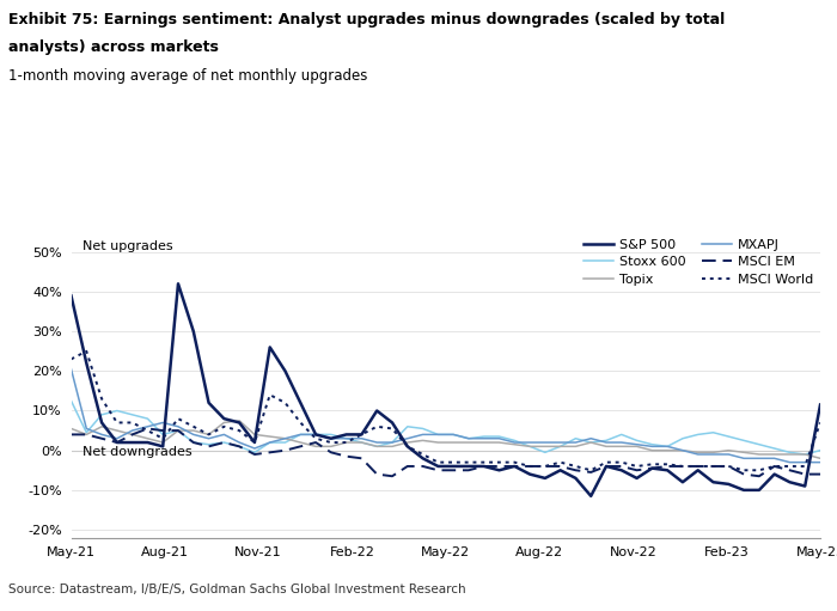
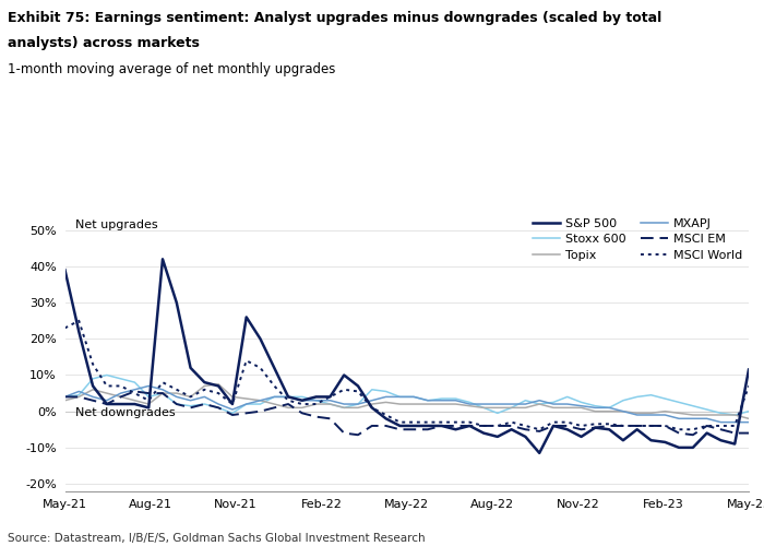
Stoxx 600/May-21: 12.5% -> 4.0%
Topix/May-21: 5.5% -> 3.0%
MXAPJ/May-21: 20.5% -> 4.0%
